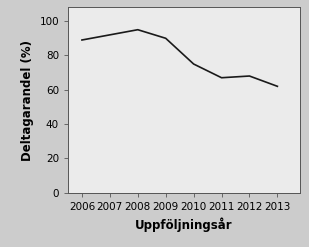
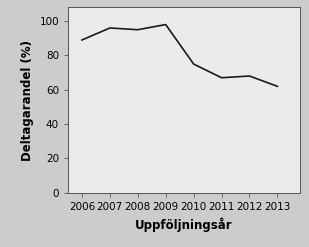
2007: 92 -> 96
2009: 90 -> 98
